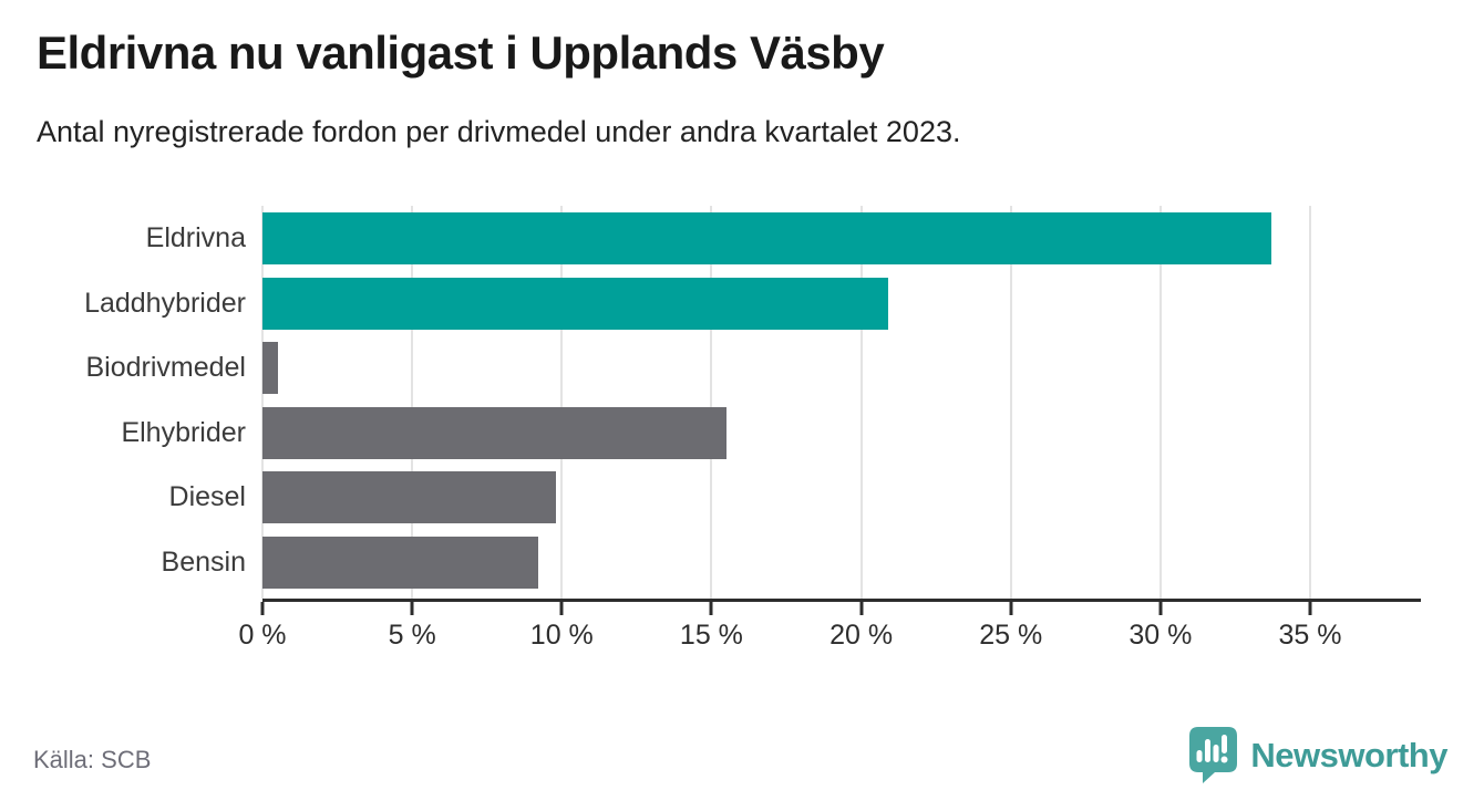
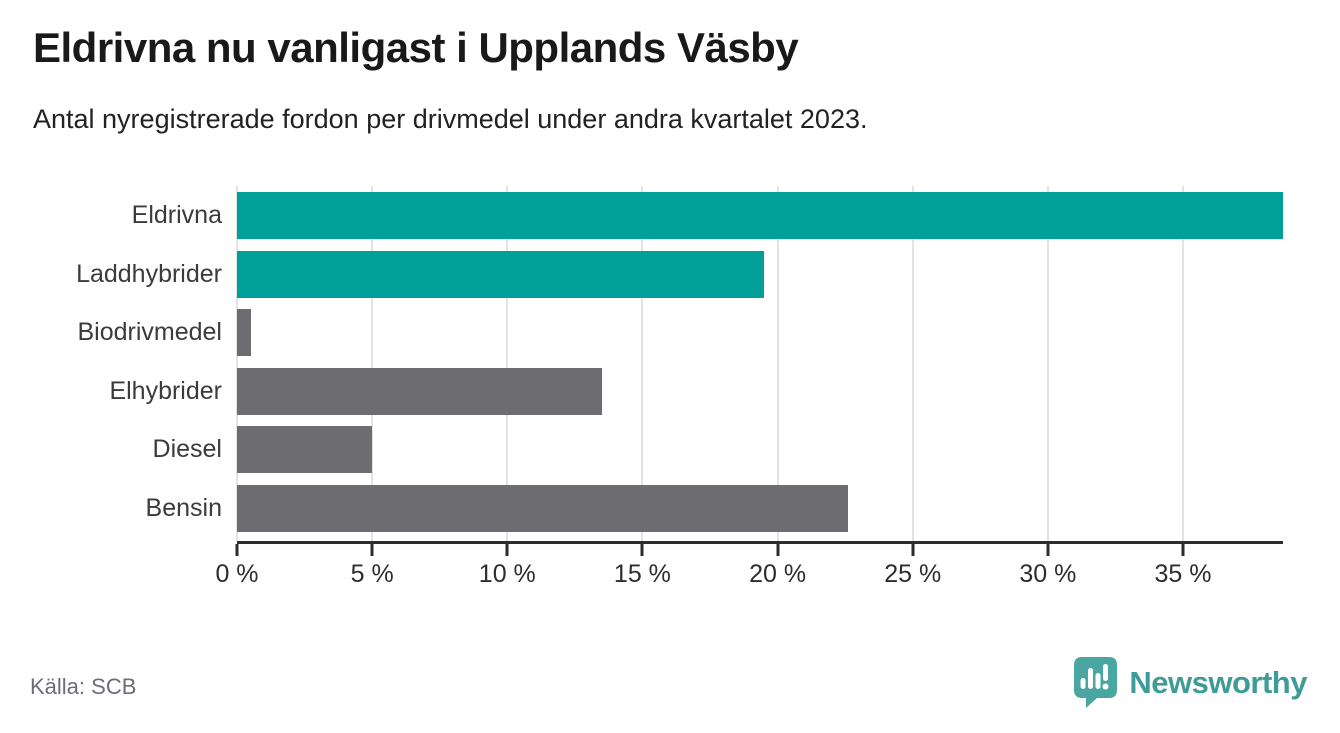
Eldrivna: 33.7% -> 38.7%
Laddhybrider: 20.9% -> 19.5%
Elhybrider: 15.5% -> 13.5%
Diesel: 9.8% -> 5.0%
Bensin: 9.2% -> 22.6%
